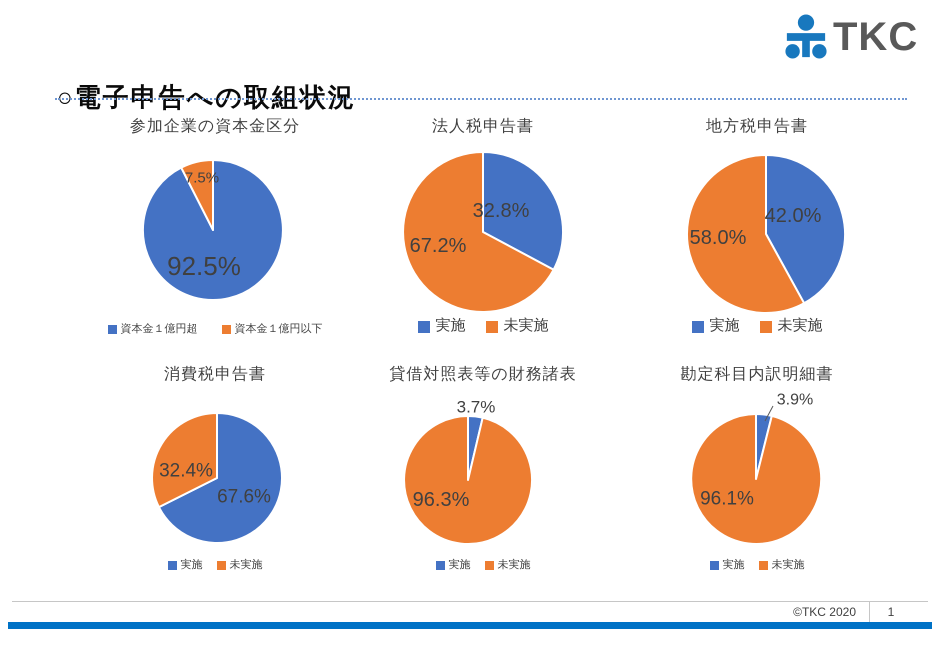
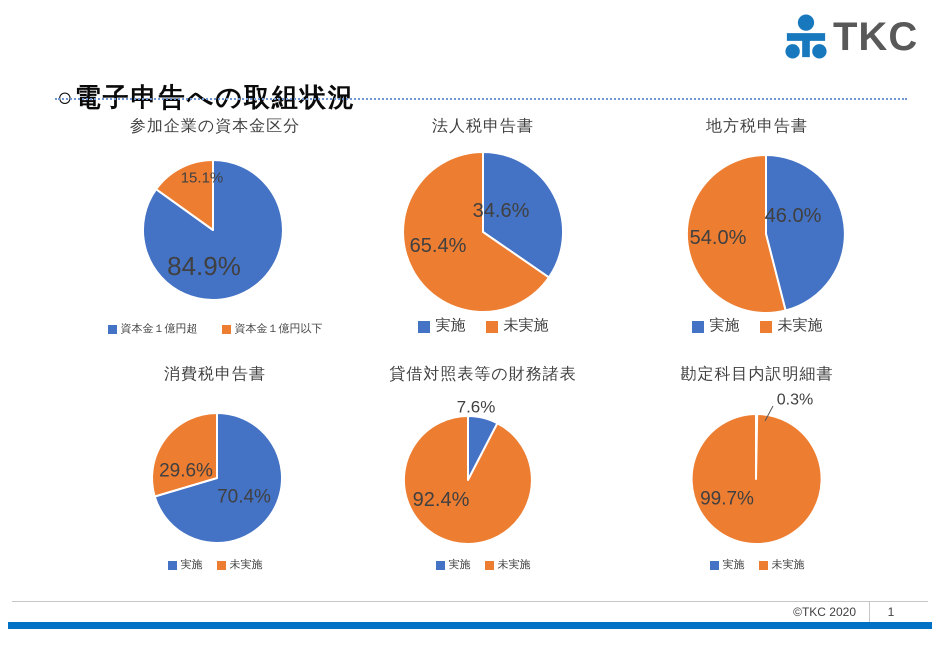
参加企業の資本金区分/資本金１億円超: 92.5% -> 84.9%
参加企業の資本金区分/資本金１億円以下: 7.5% -> 15.1%
法人税申告書/実施: 32.8% -> 34.6%
法人税申告書/未実施: 67.2% -> 65.4%
地方税申告書/実施: 42.0% -> 46.0%
地方税申告書/未実施: 58.0% -> 54.0%
消費税申告書/実施: 67.6% -> 70.4%
消費税申告書/未実施: 32.4% -> 29.6%
貸借対照表等の財務諸表/実施: 3.7% -> 7.6%
貸借対照表等の財務諸表/未実施: 96.3% -> 92.4%
勘定科目内訳明細書/実施: 3.9% -> 0.3%
勘定科目内訳明細書/未実施: 96.1% -> 99.7%
